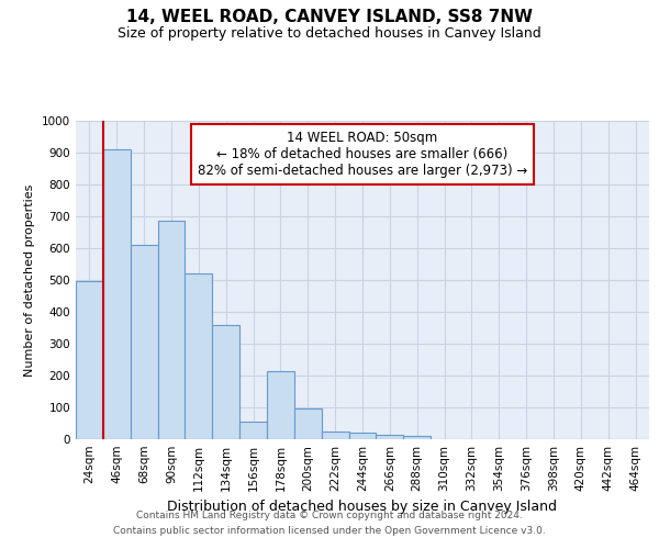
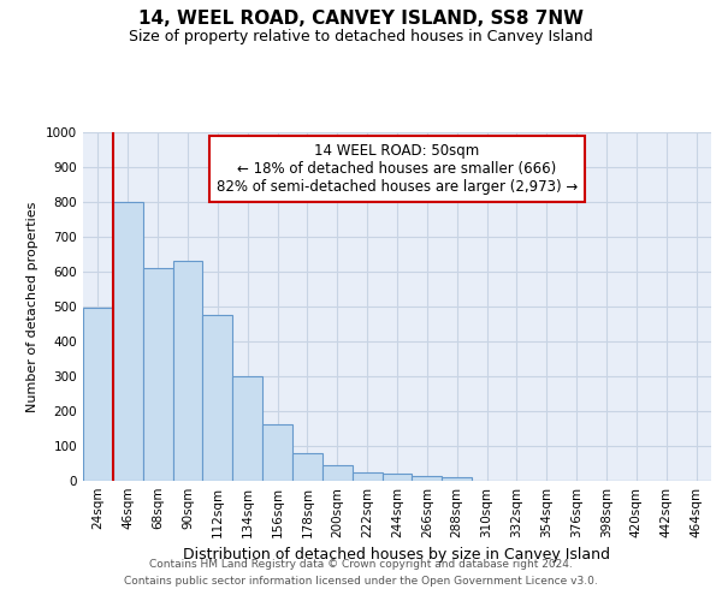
46sqm: 910 -> 800
90sqm: 685 -> 632
112sqm: 520 -> 475
134sqm: 360 -> 300
156sqm: 55 -> 163
178sqm: 215 -> 78
200sqm: 95 -> 44
